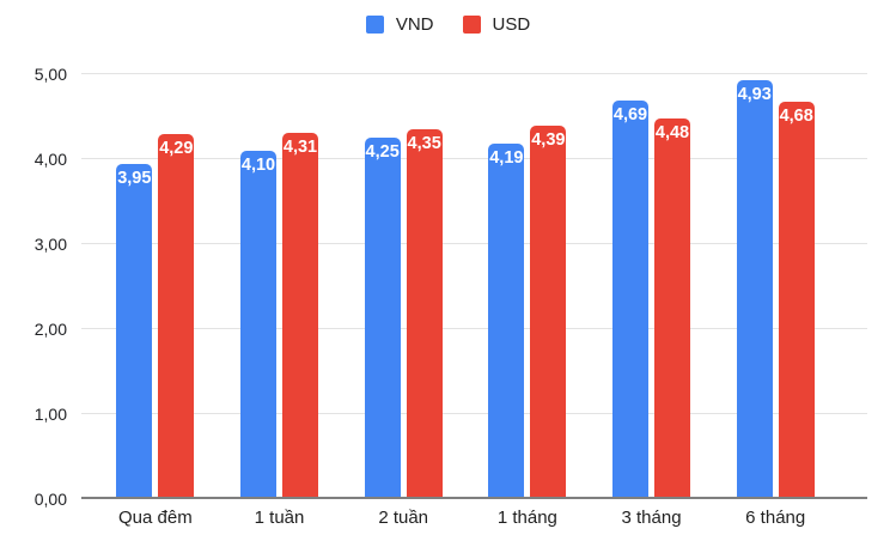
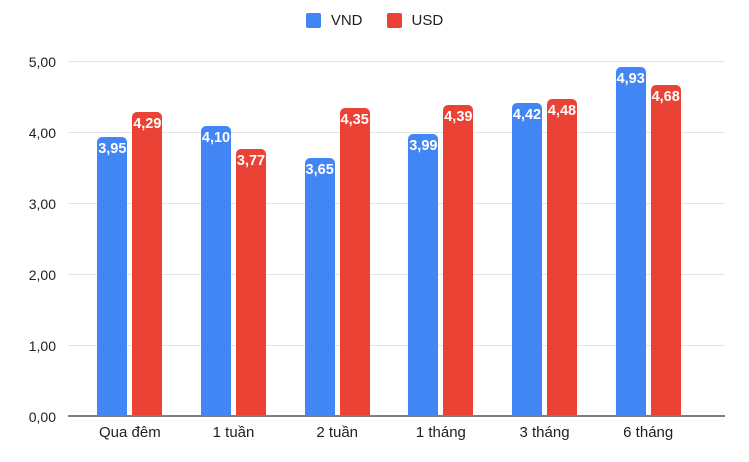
USD/1 tuần: 4,31 -> 3,77
VND/2 tuần: 4,25 -> 3,65
VND/1 tháng: 4,19 -> 3,99
VND/3 tháng: 4,69 -> 4,42
